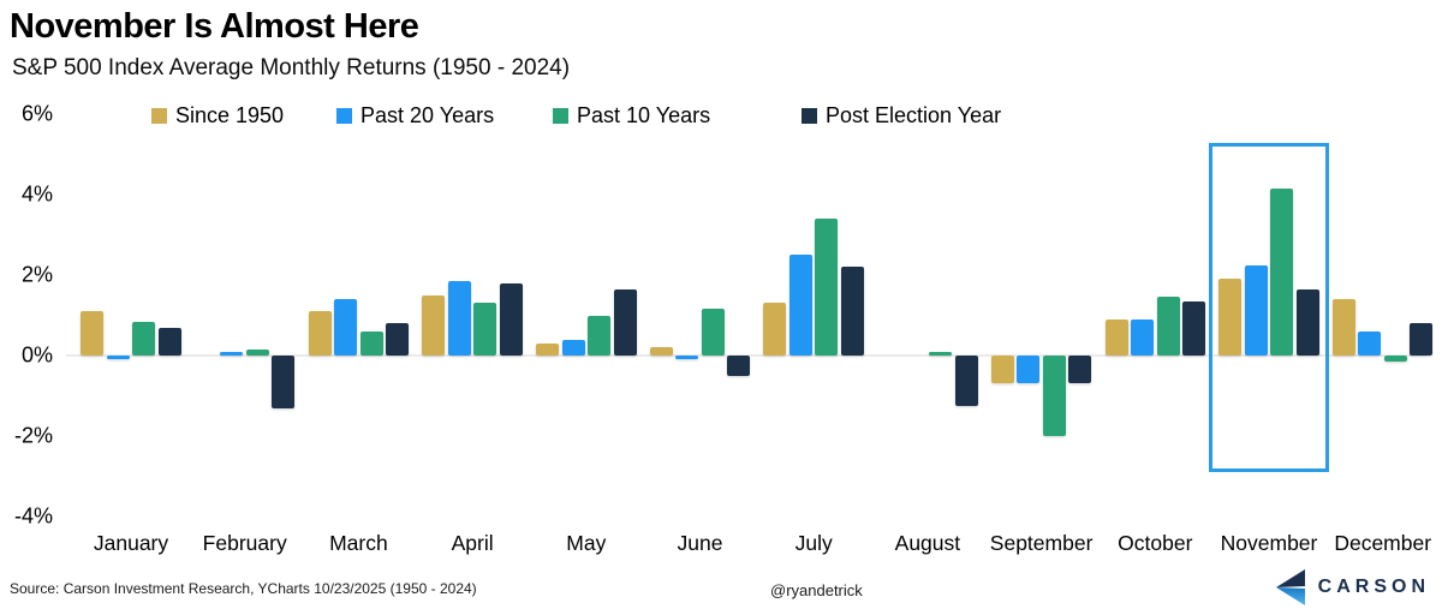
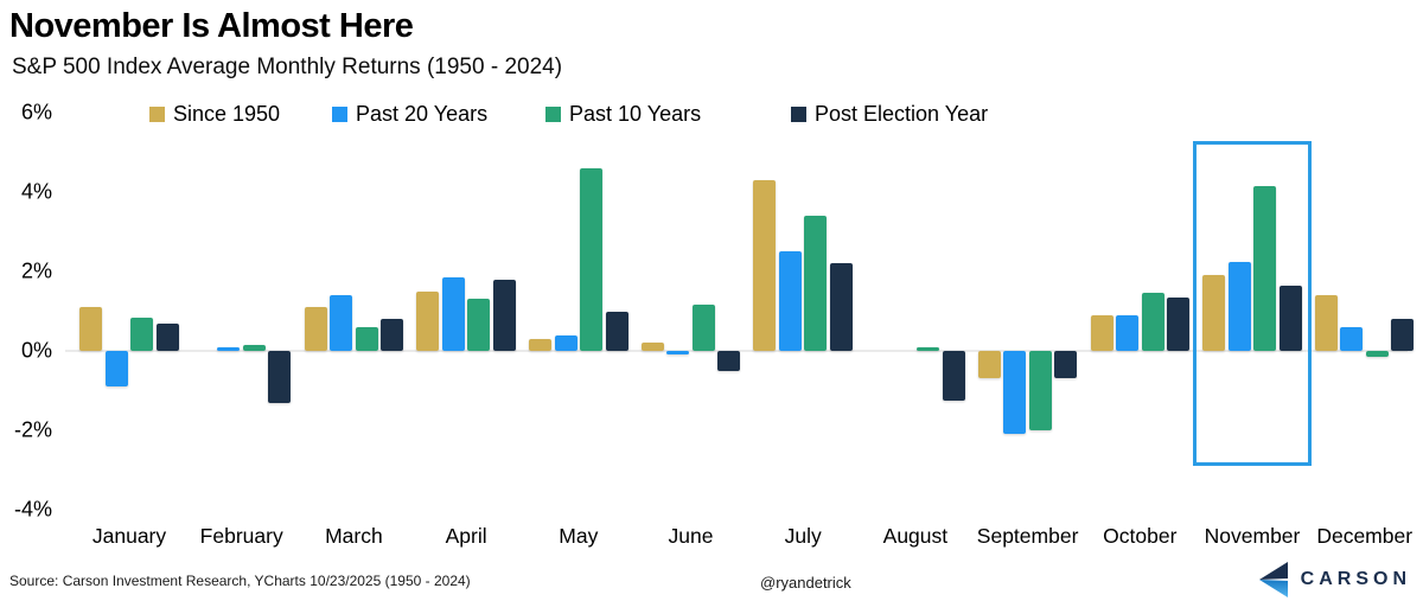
Past 20 Years/January: -0.1% -> -0.9%
Past 10 Years/May: 1.0% -> 4.6%
Post Election Year/May: 1.6% -> 1.0%
Since 1950/July: 1.3% -> 4.3%
Past 20 Years/September: -0.7% -> -2.1%
